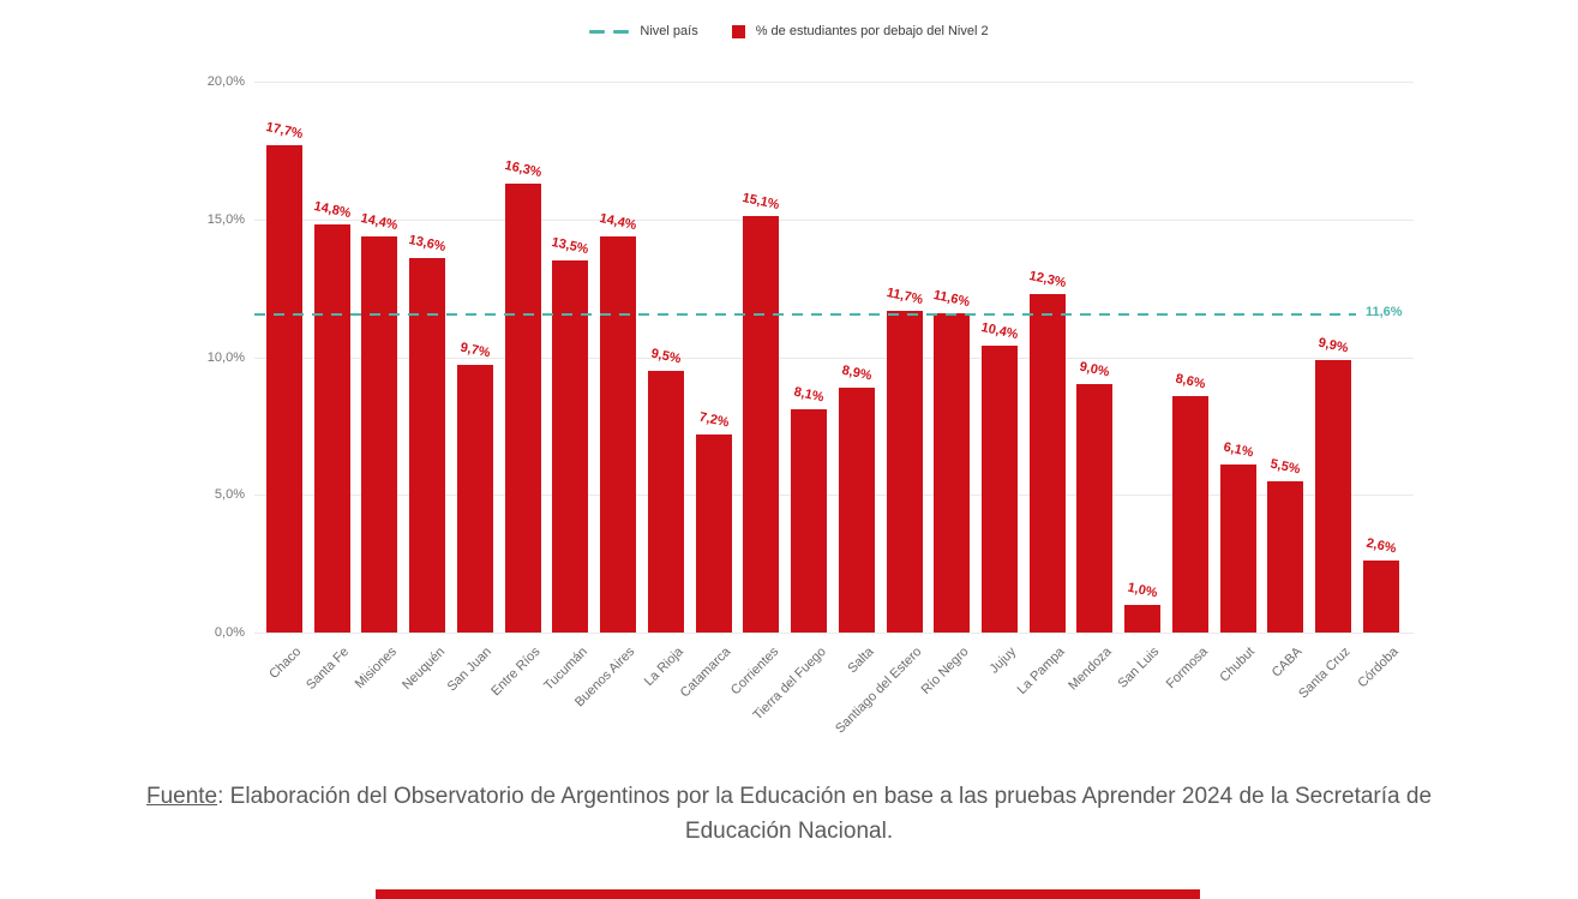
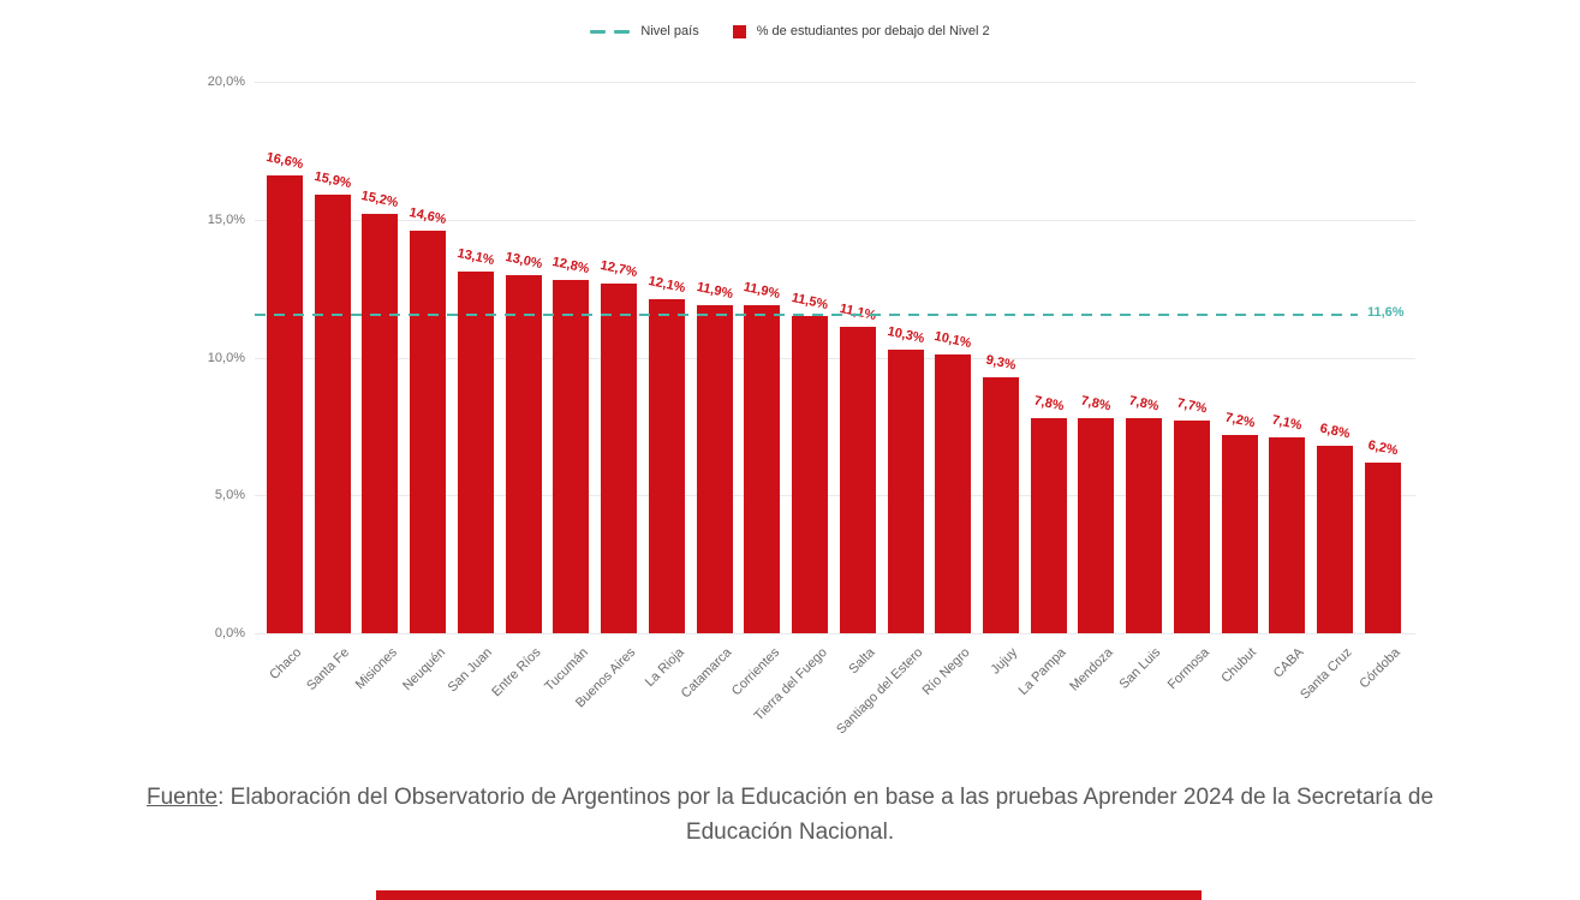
Chaco: 17,7% -> 16,6%
Santa Fe: 14,8% -> 15,9%
Misiones: 14,4% -> 15,2%
Neuquén: 13,6% -> 14,6%
San Juan: 9,7% -> 13,1%
Entre Ríos: 16,3% -> 13,0%
Tucumán: 13,5% -> 12,8%
Buenos Aires: 14,4% -> 12,7%
La Rioja: 9,5% -> 12,1%
Catamarca: 7,2% -> 11,9%
Corrientes: 15,1% -> 11,9%
Tierra del Fuego: 8,1% -> 11,5%
Salta: 8,9% -> 11,1%
Santiago del Estero: 11,7% -> 10,3%
Río Negro: 11,6% -> 10,1%
Jujuy: 10,4% -> 9,3%
La Pampa: 12,3% -> 7,8%
Mendoza: 9,0% -> 7,8%
San Luis: 1,0% -> 7,8%
Formosa: 8,6% -> 7,7%
Chubut: 6,1% -> 7,2%
CABA: 5,5% -> 7,1%
Santa Cruz: 9,9% -> 6,8%
Córdoba: 2,6% -> 6,2%
